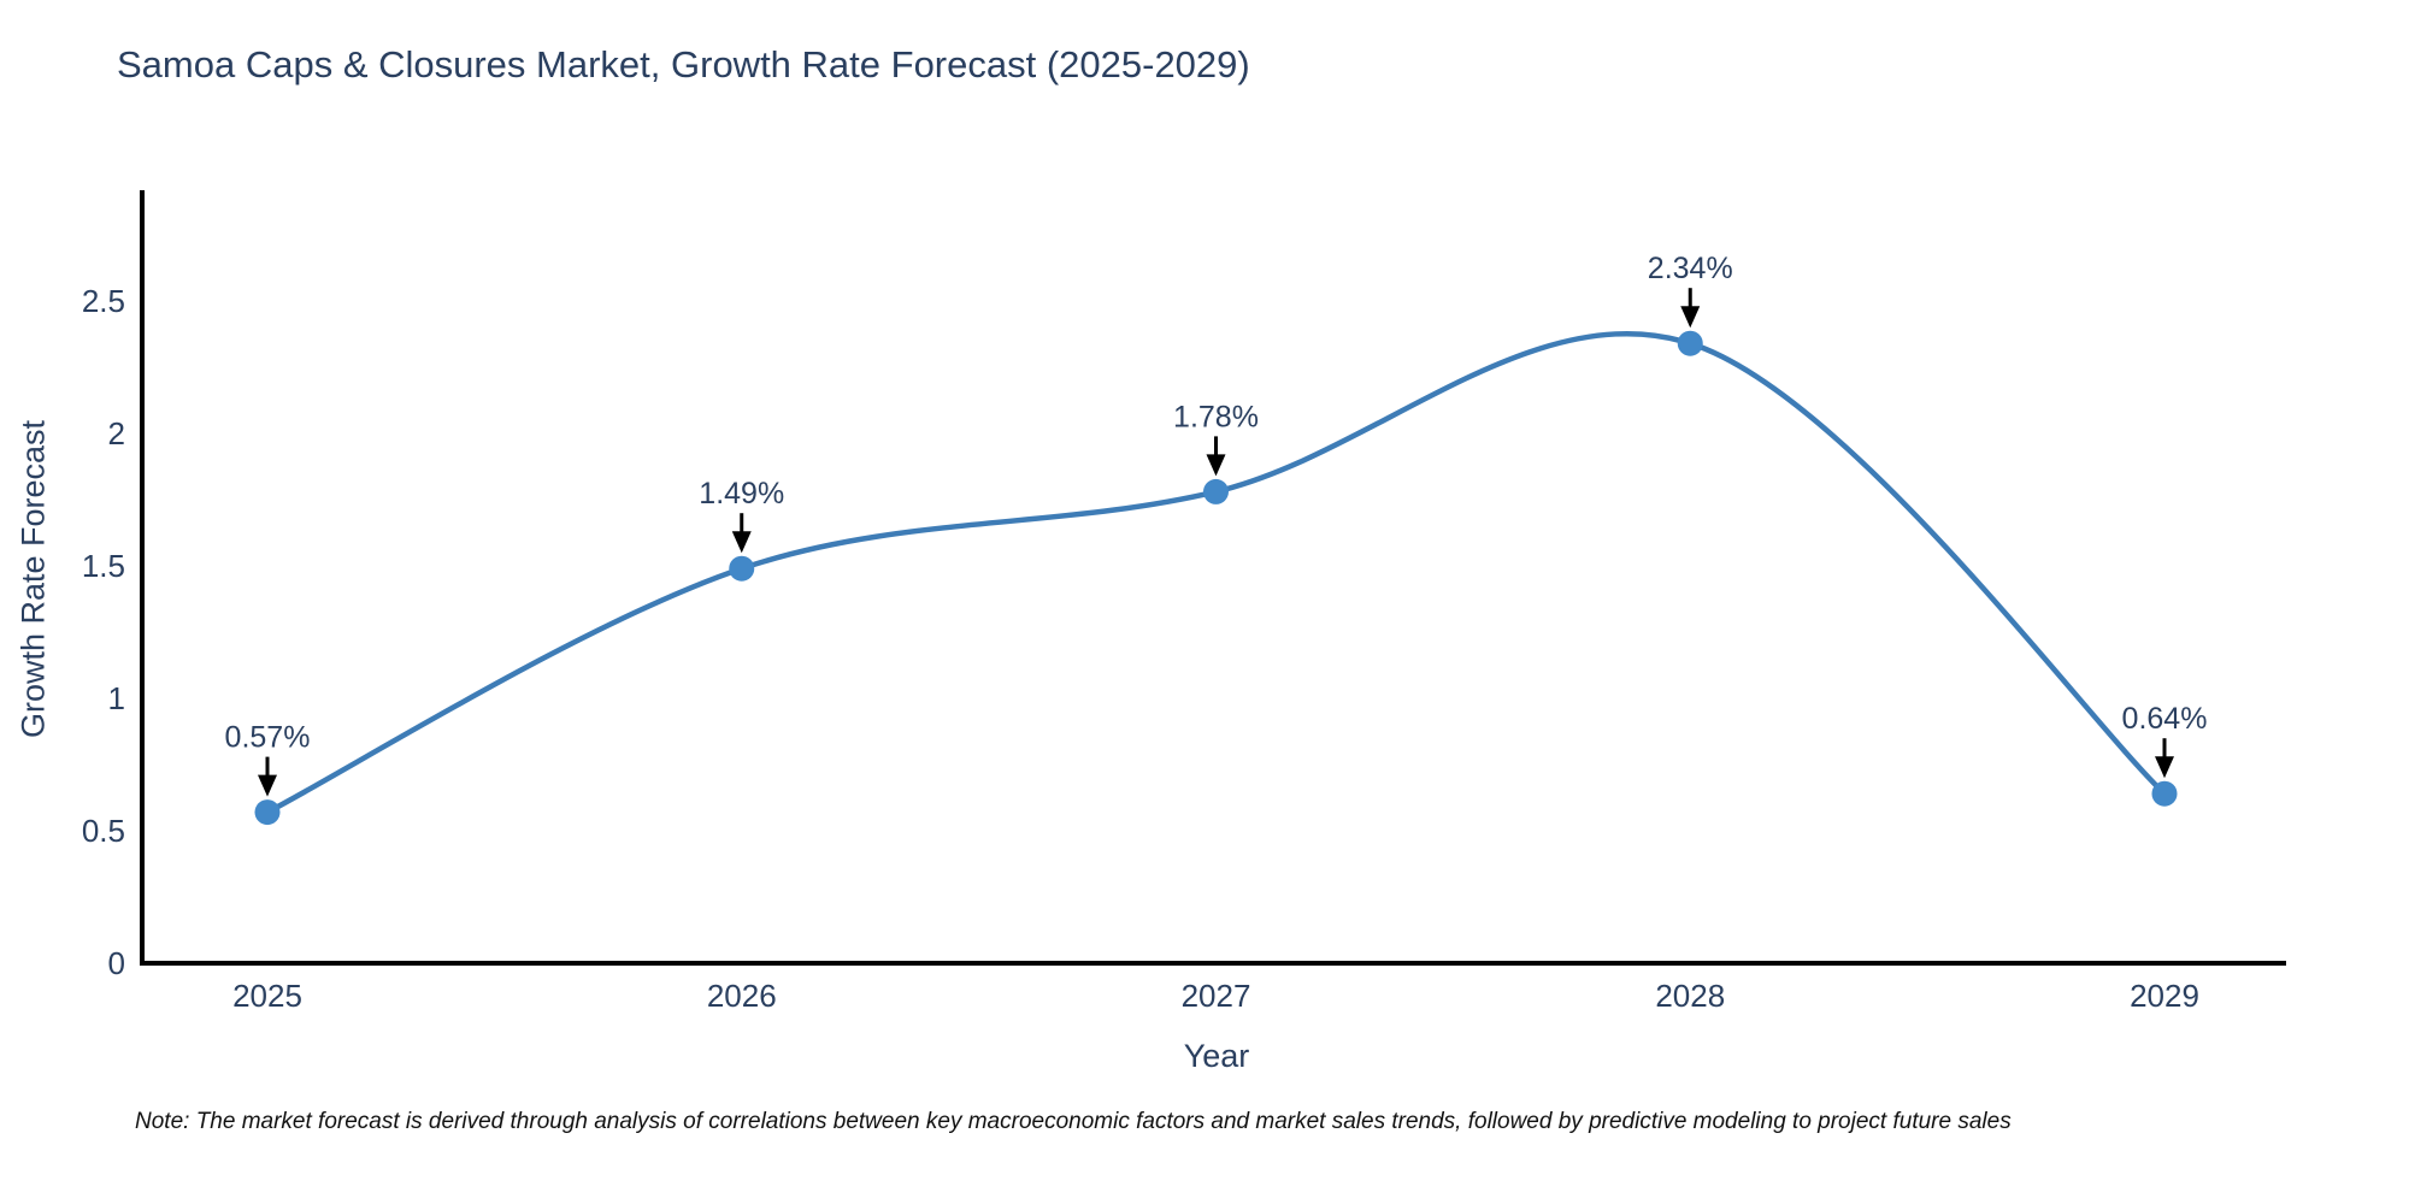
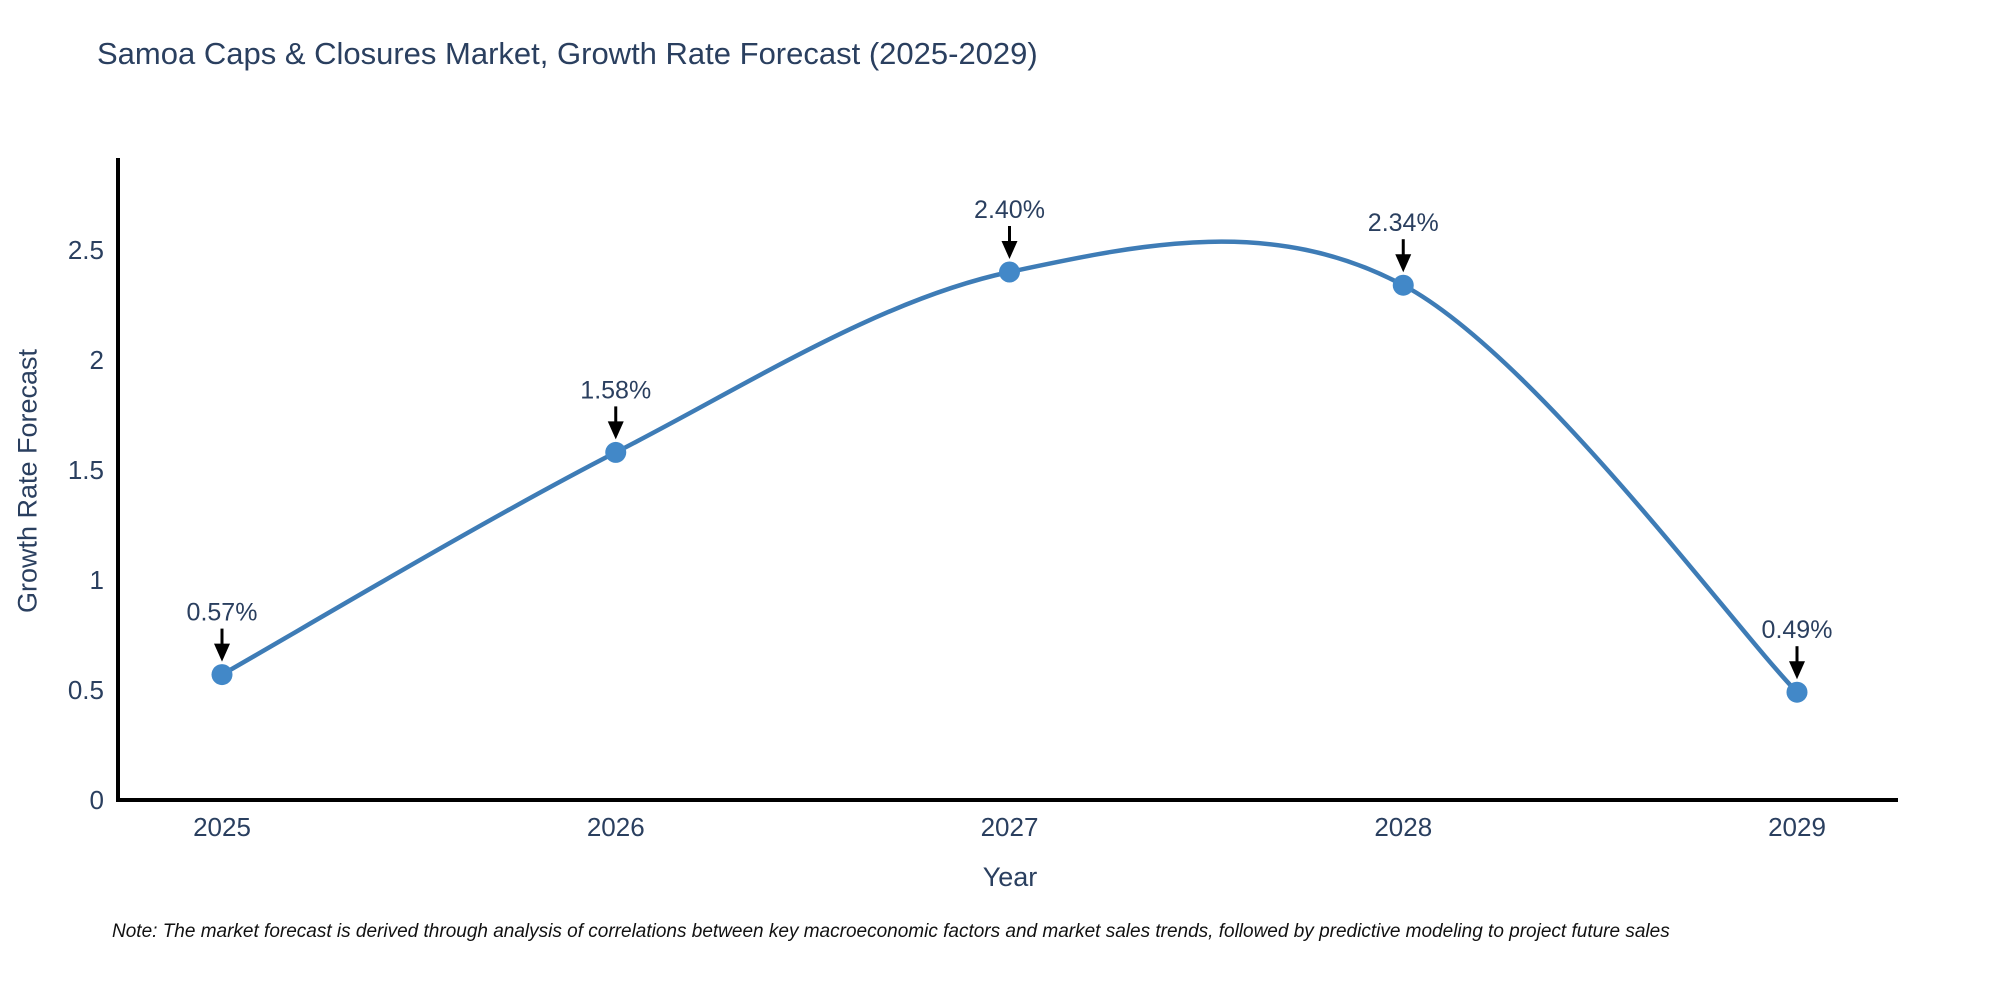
2026: 1.49% -> 1.58%
2027: 1.78% -> 2.40%
2029: 0.64% -> 0.49%
